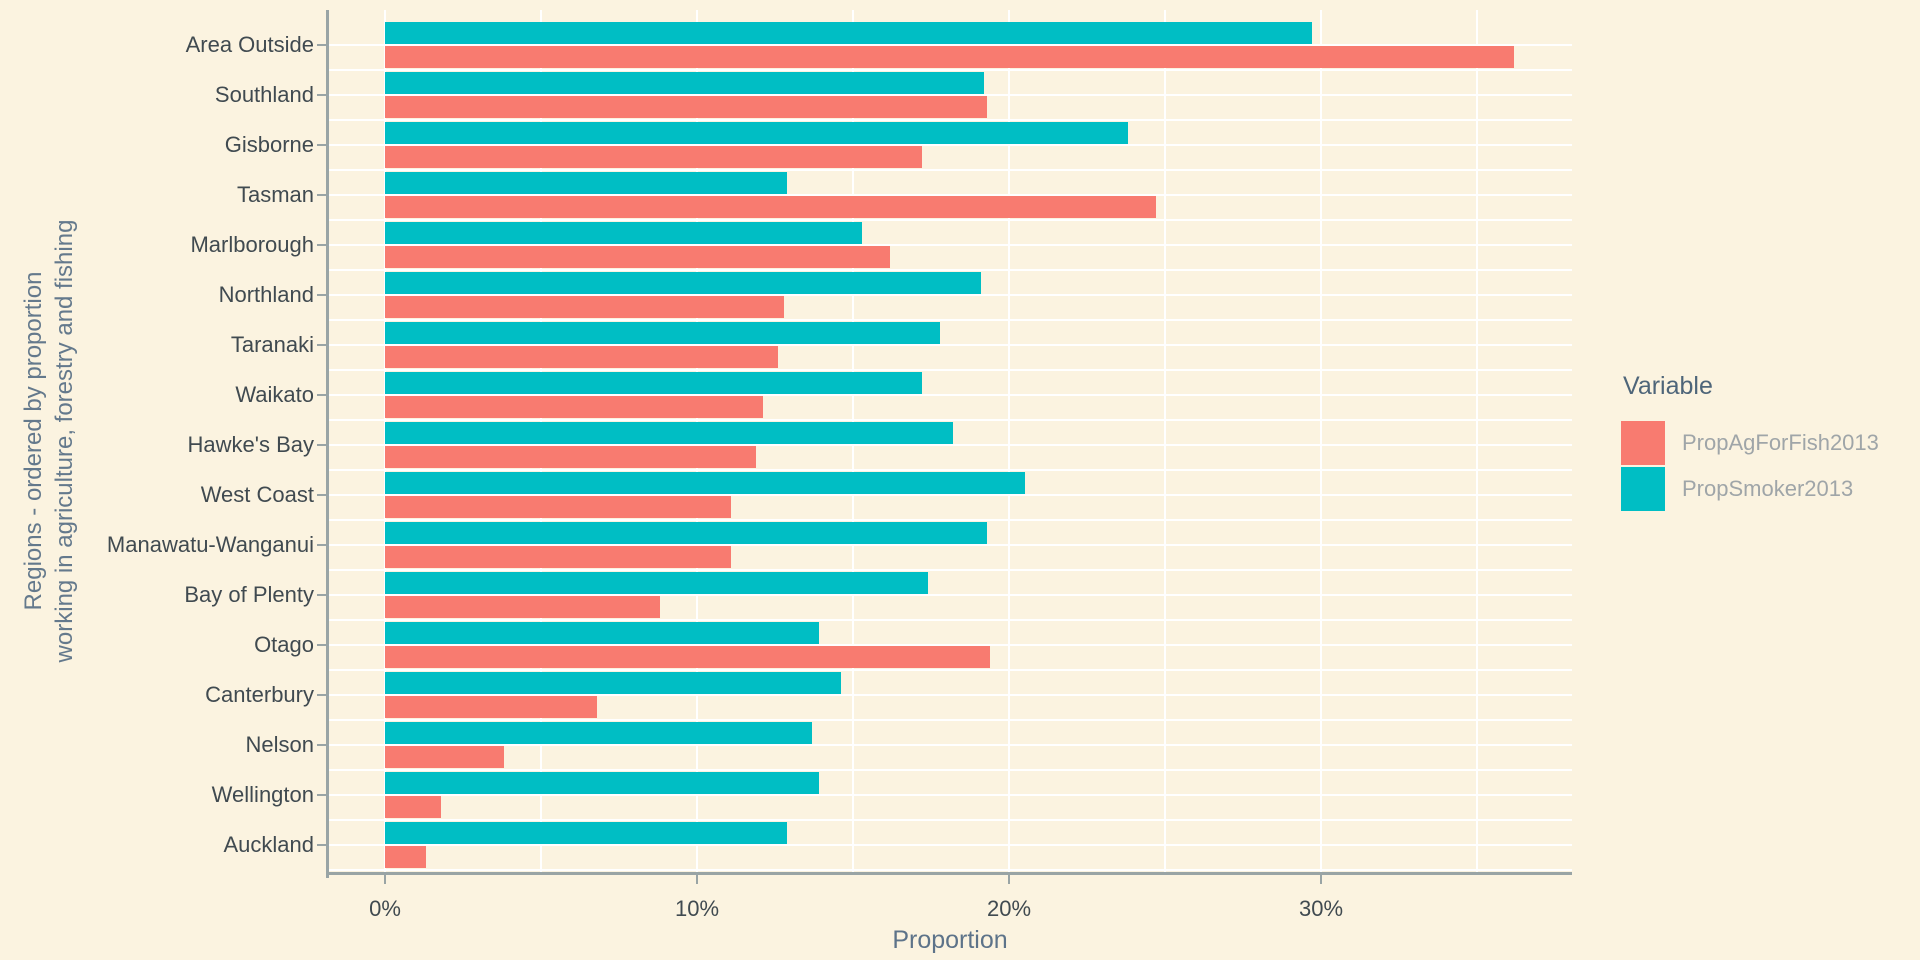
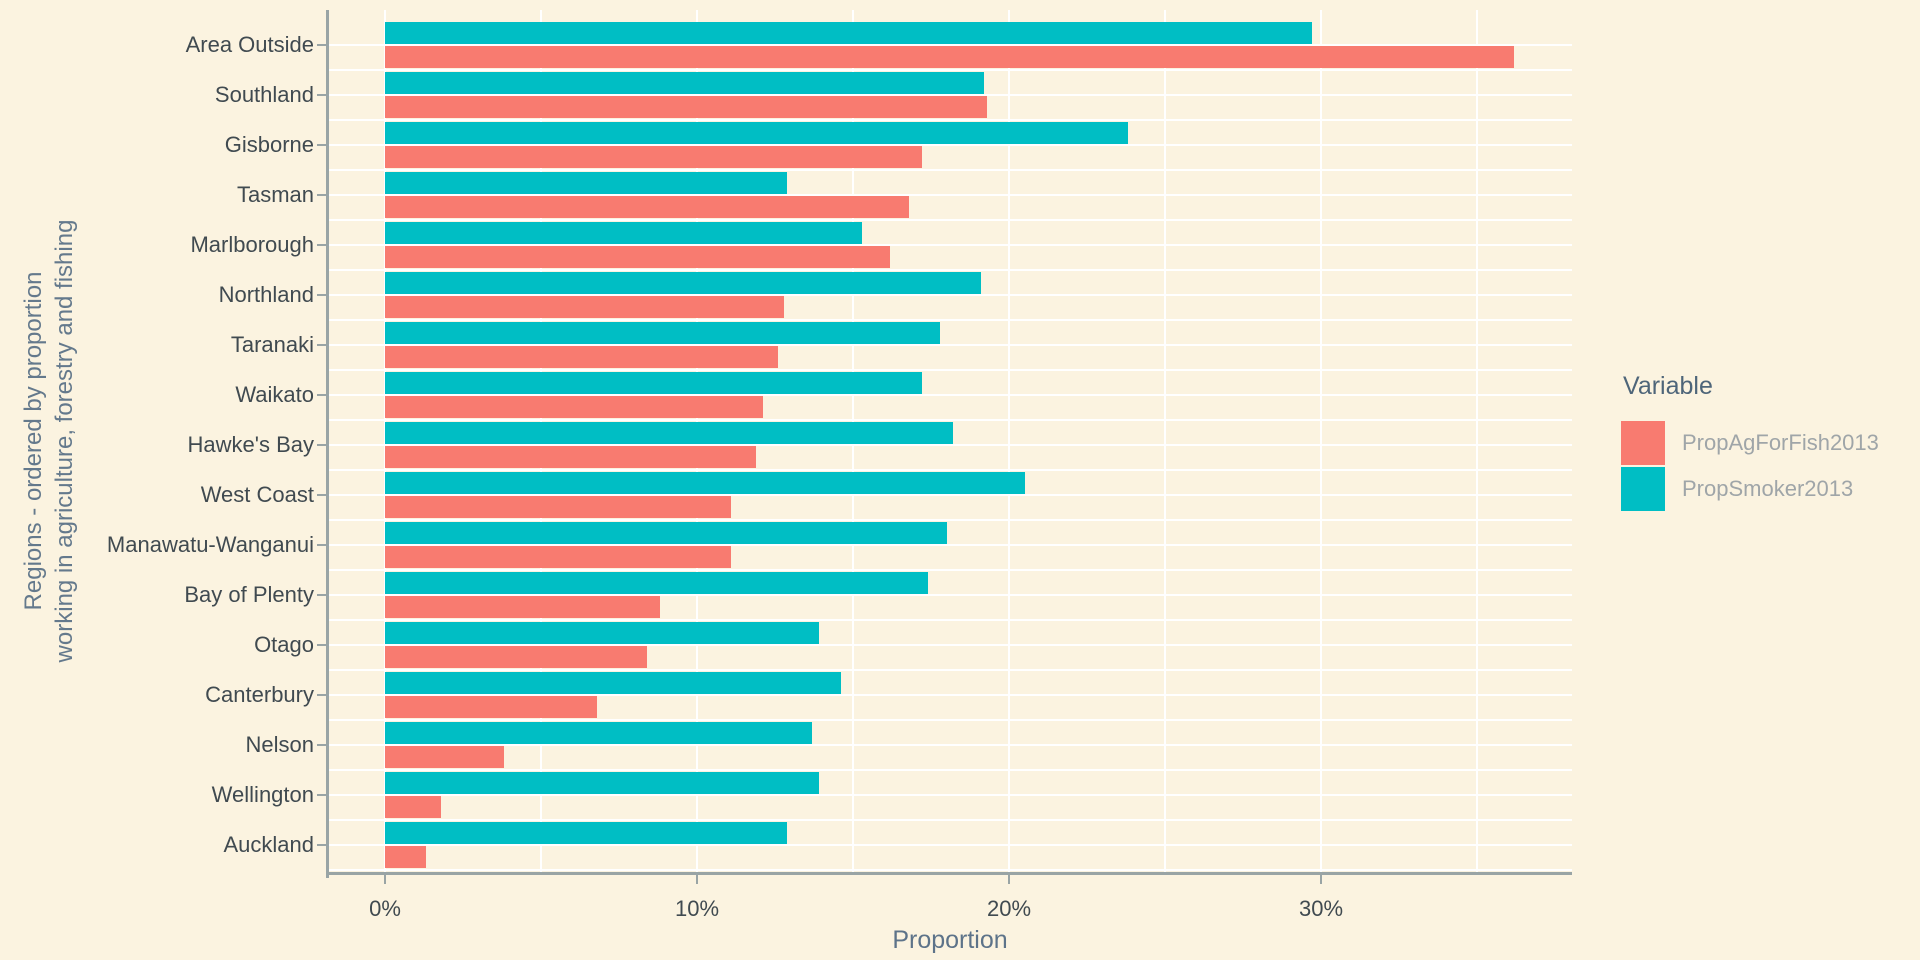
PropAgForFish2013/Tasman: 24.7% -> 16.8%
PropSmoker2013/Manawatu-Wanganui: 19.3% -> 18.0%
PropAgForFish2013/Otago: 19.4% -> 8.4%
